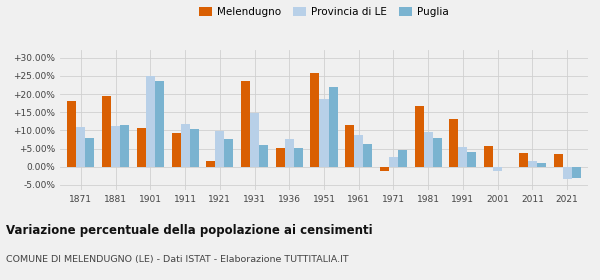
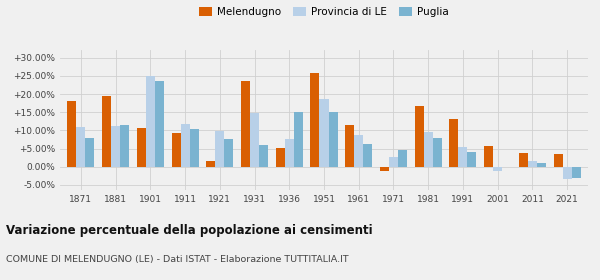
Puglia/1936: 5.2% -> 15.0%
Puglia/1951: 21.8% -> 15.0%
